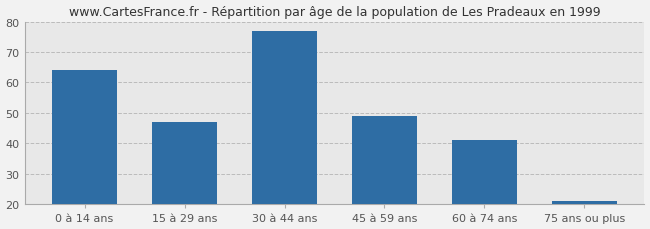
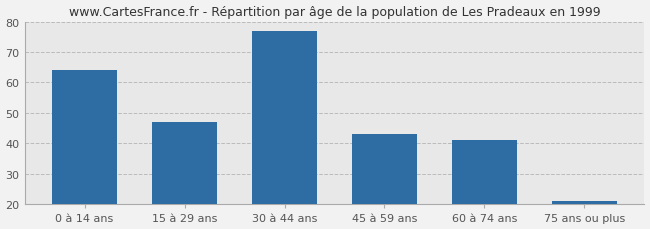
45 à 59 ans: 49 -> 43
